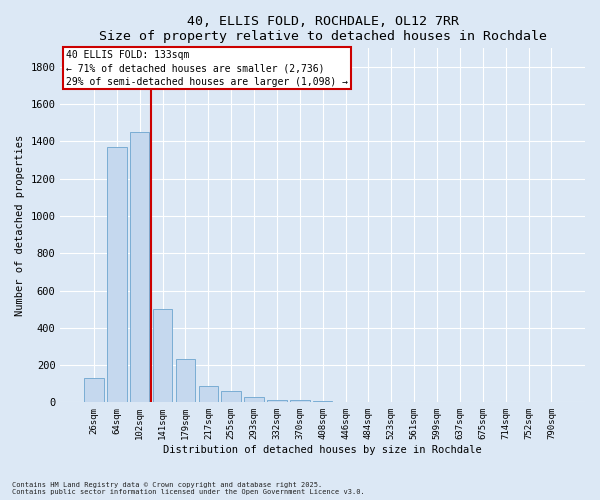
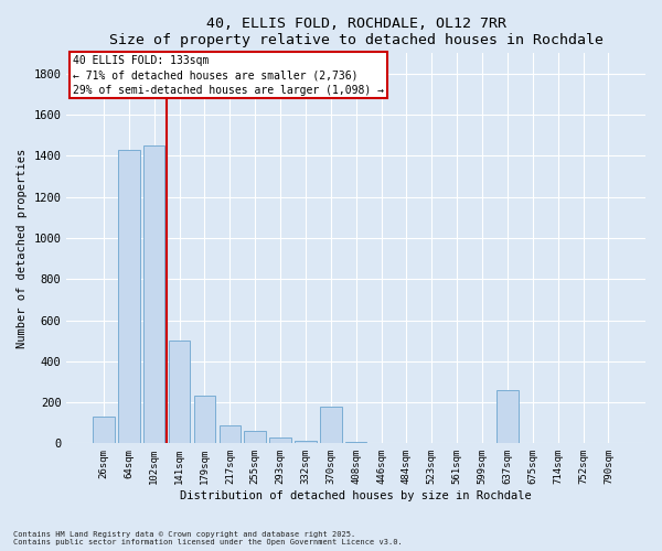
64sqm: 1370 -> 1430
370sqm: 10 -> 180
637sqm: 0 -> 260
